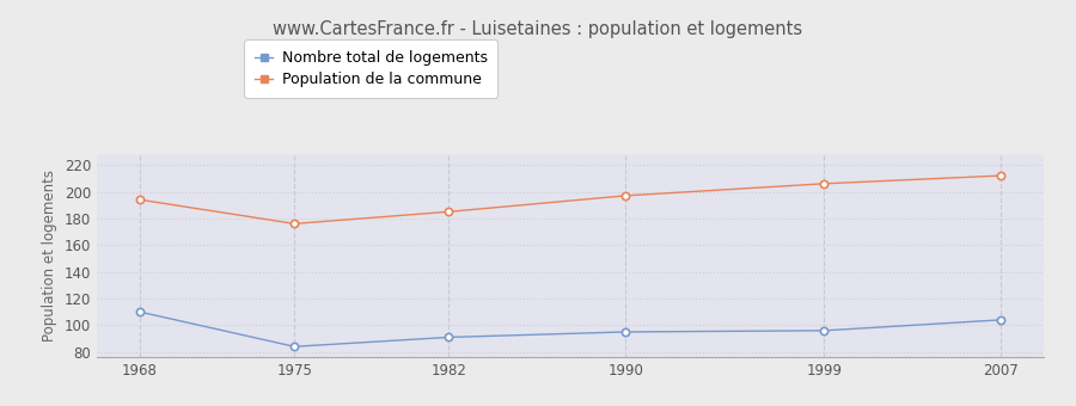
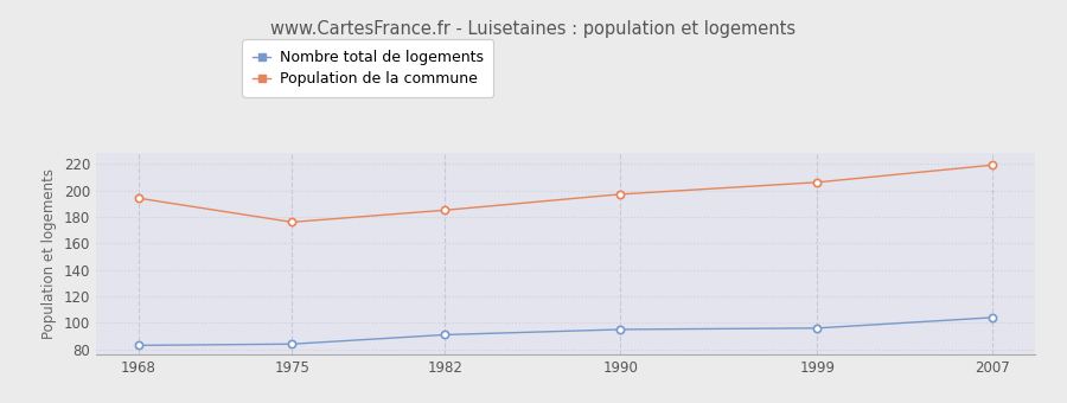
Nombre total de logements/1968: 110 -> 83
Population de la commune/2007: 212 -> 219
